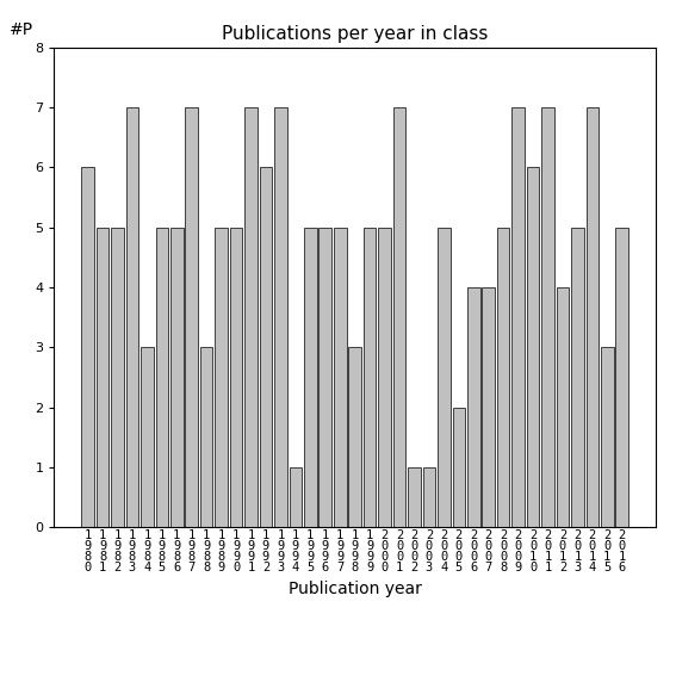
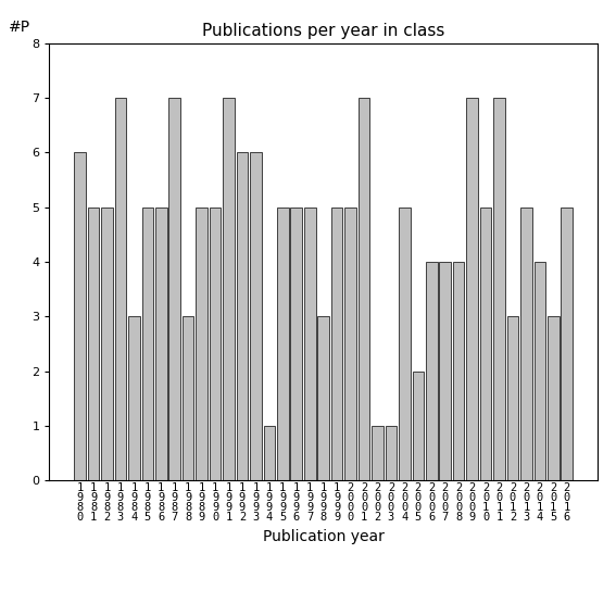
1 9 9 3: 7 -> 6
2 0 0 8: 5 -> 4
2 0 1 0: 6 -> 5
2 0 1 2: 4 -> 3
2 0 1 4: 7 -> 4
